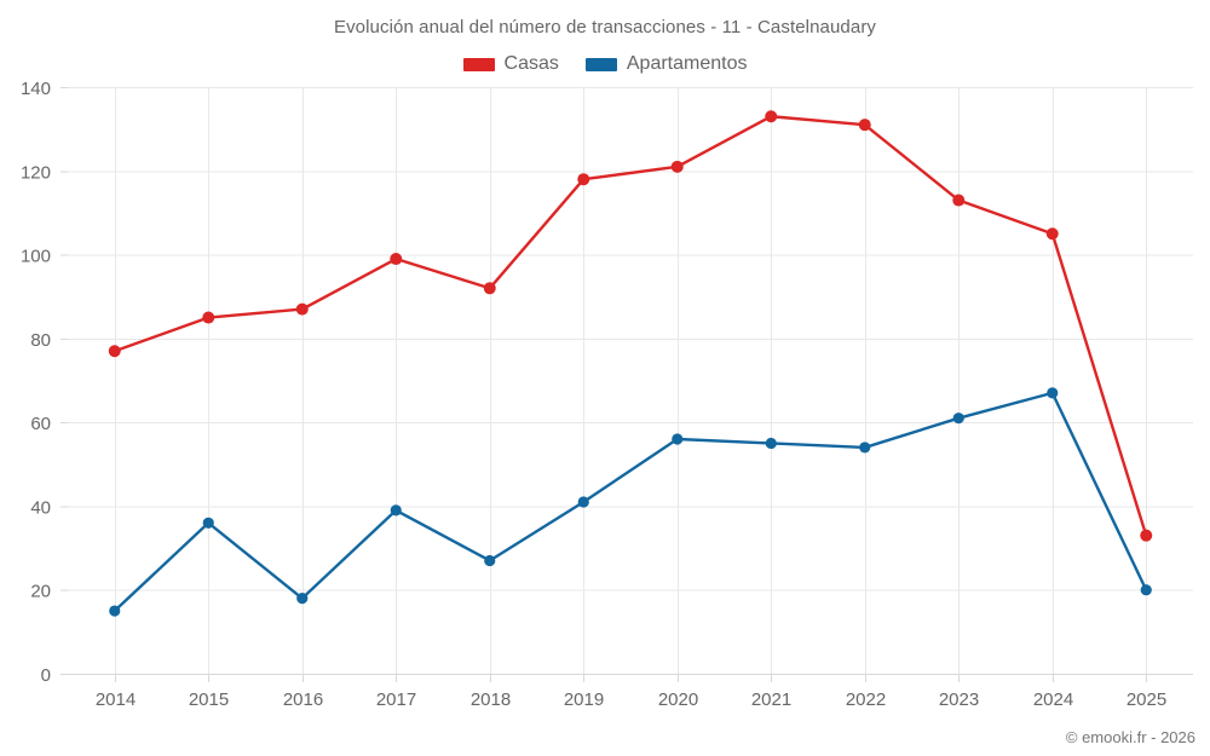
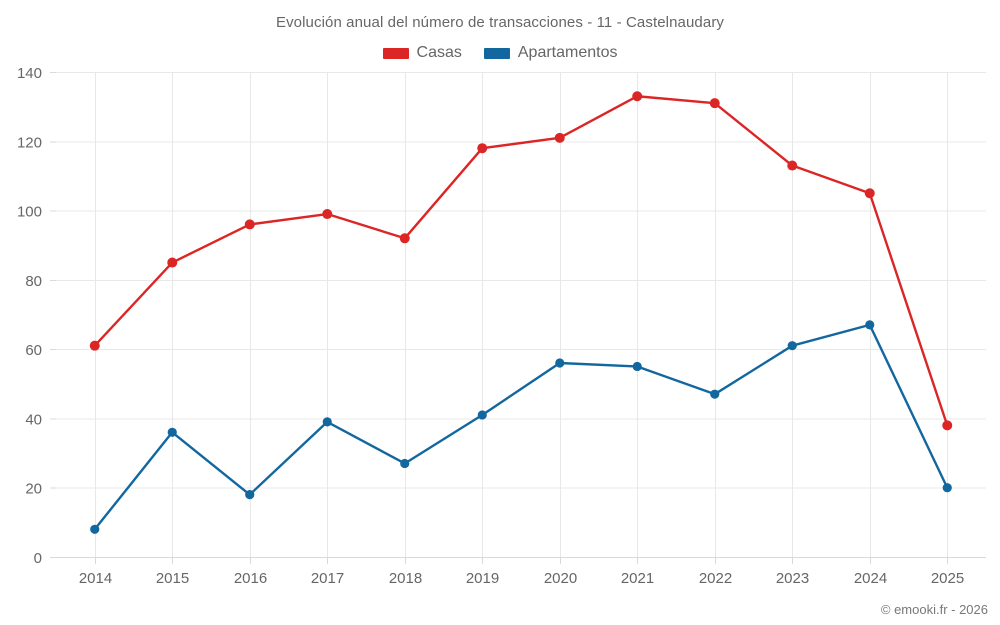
Casas/2014: 77 -> 61
Apartamentos/2014: 15 -> 8
Casas/2016: 87 -> 96
Apartamentos/2022: 54 -> 47
Casas/2025: 33 -> 38
